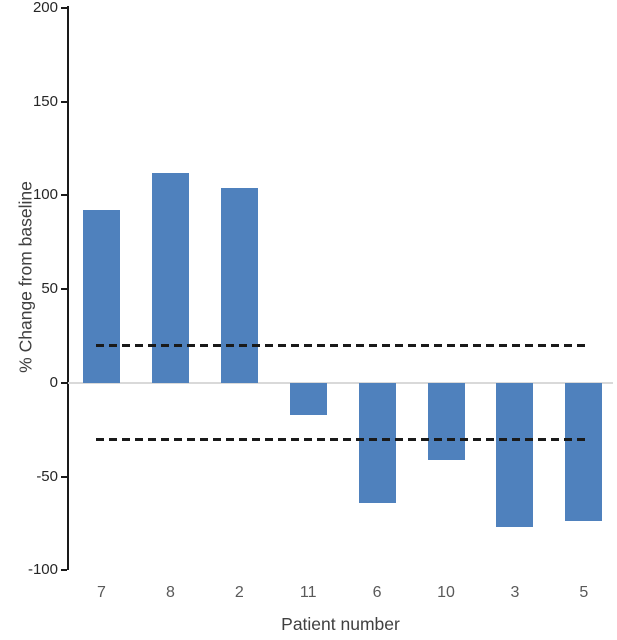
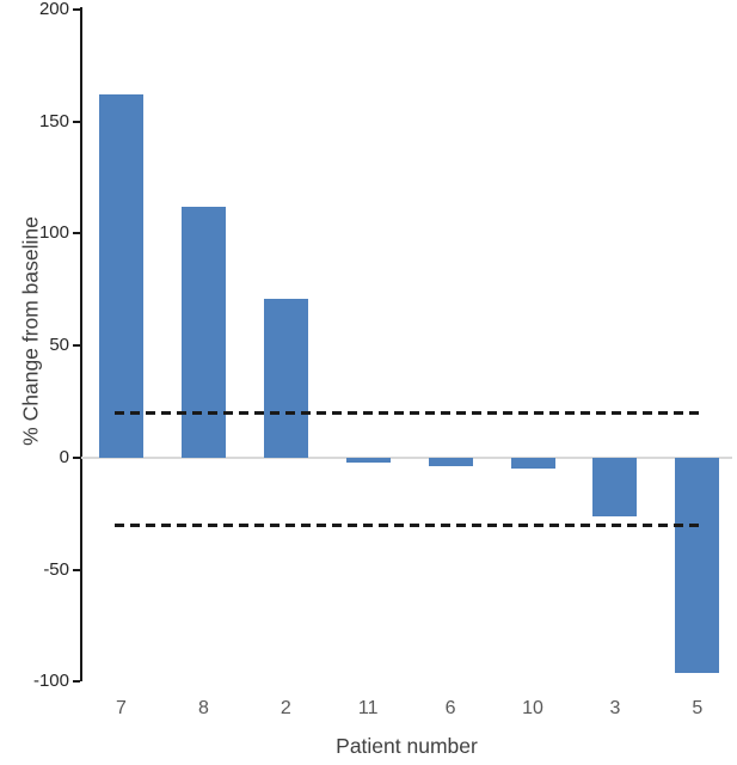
7: 92 -> 162
2: 104 -> 71
11: -17 -> -2
6: -64 -> -4
10: -41 -> -5
3: -77 -> -26
5: -74 -> -96
